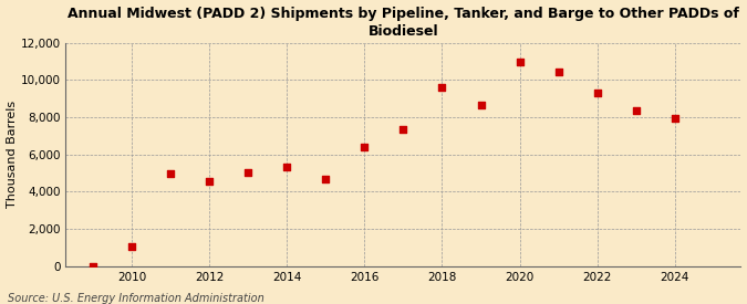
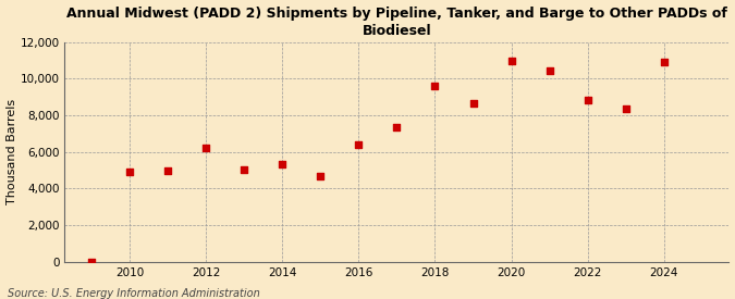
2010: 1,000 -> 4,900
2012: 4,600 -> 6,200
2022: 9,300 -> 8,800
2024: 8,000 -> 10,900
